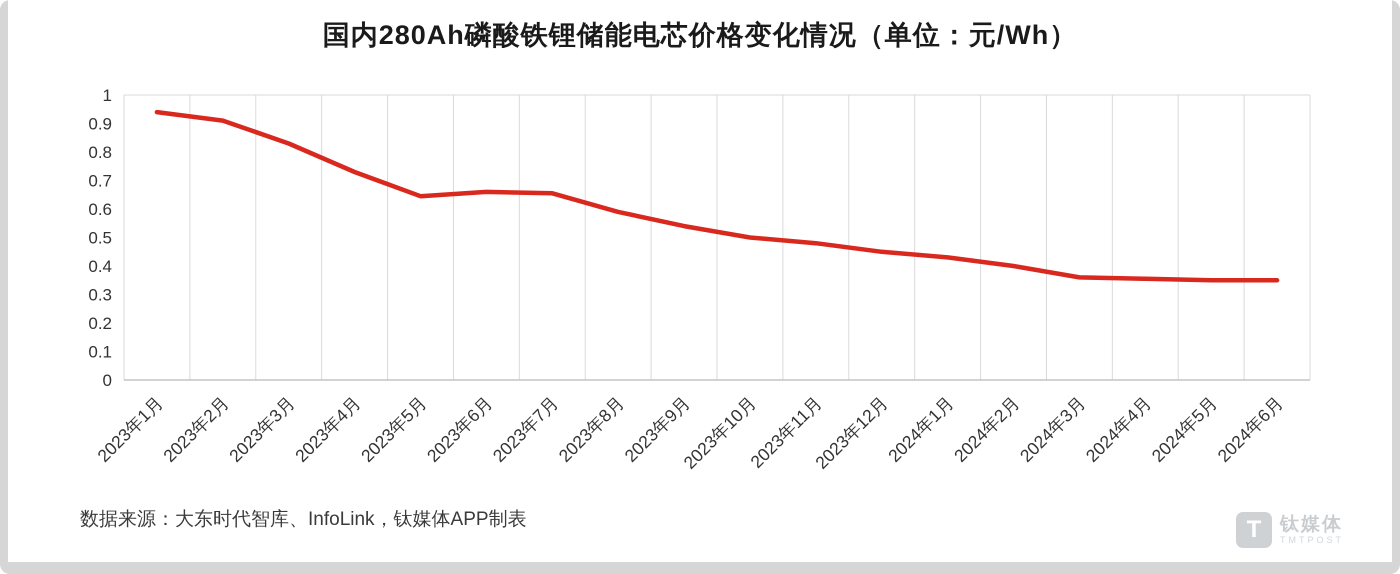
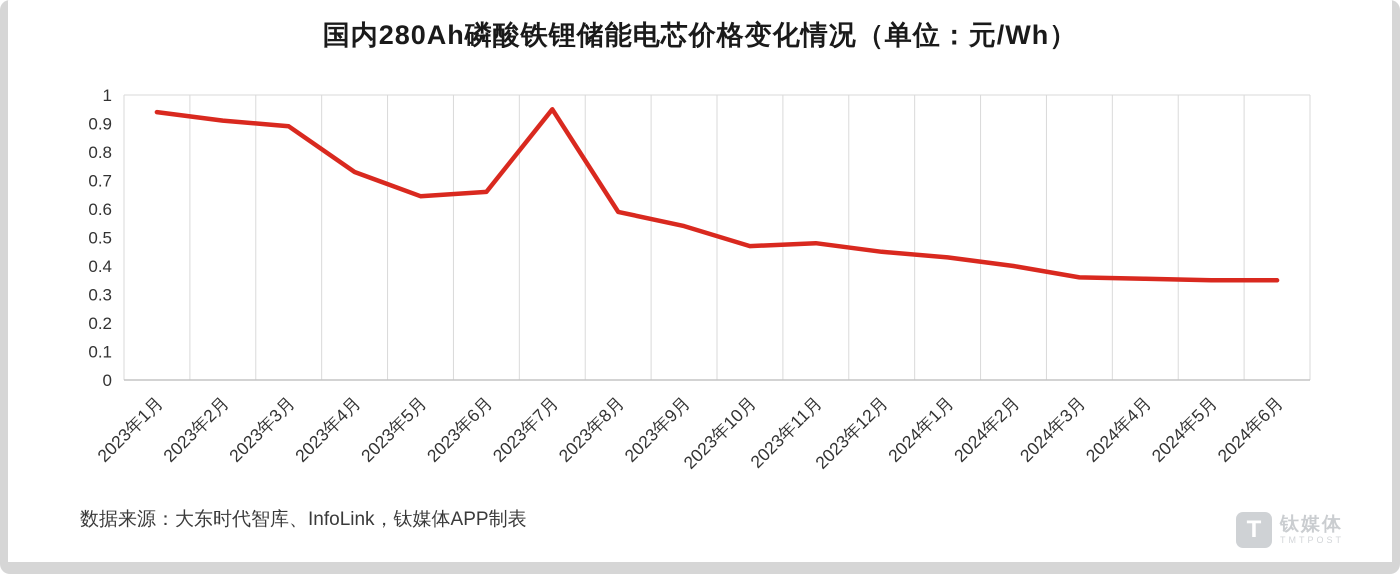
2023年3月: 0.83 -> 0.89
2023年7月: 0.66 -> 0.95
2023年10月: 0.50 -> 0.47
